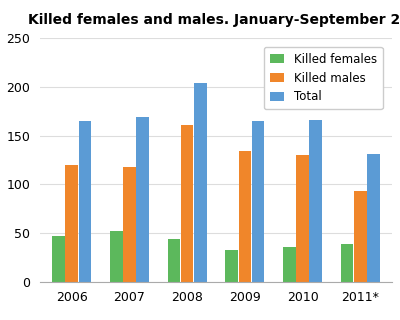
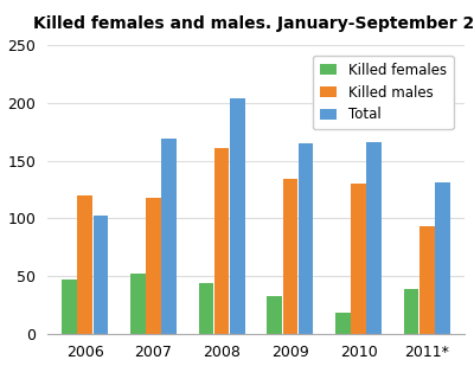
Total/2006: 165 -> 102
Killed females/2010: 36 -> 18
